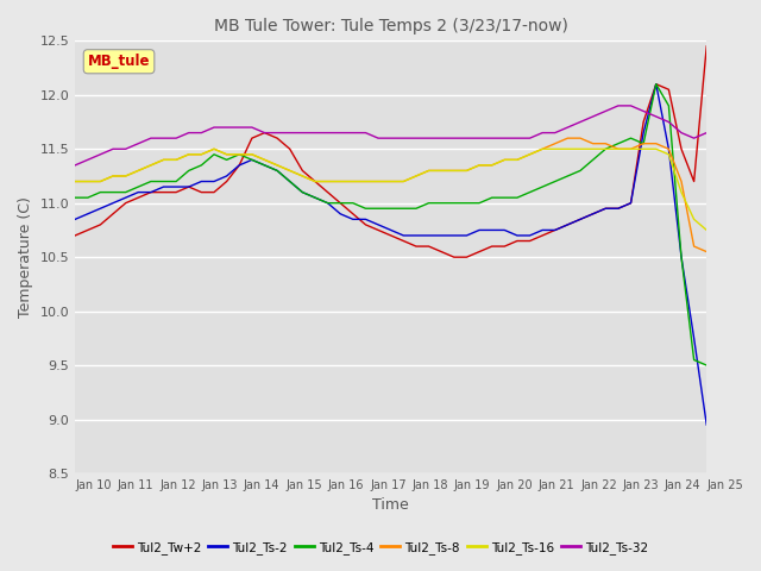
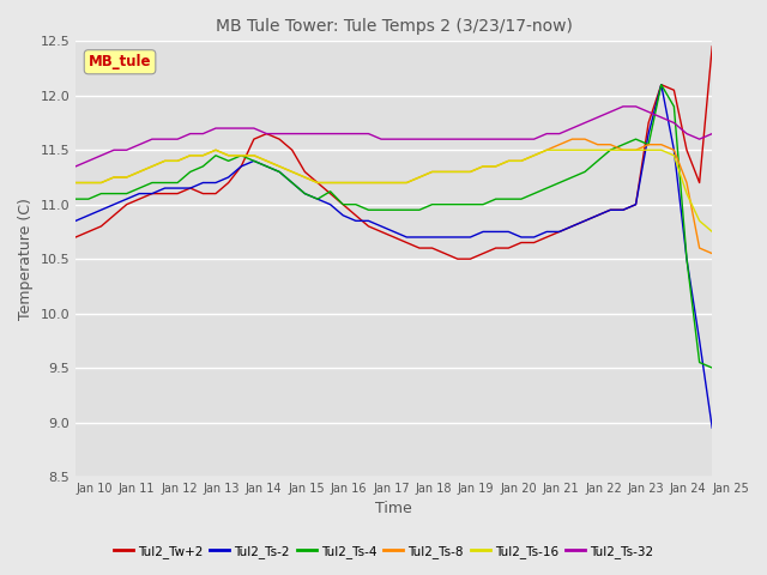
Tul2_Ts-4/Jan 16: 11.00 -> 11.12
